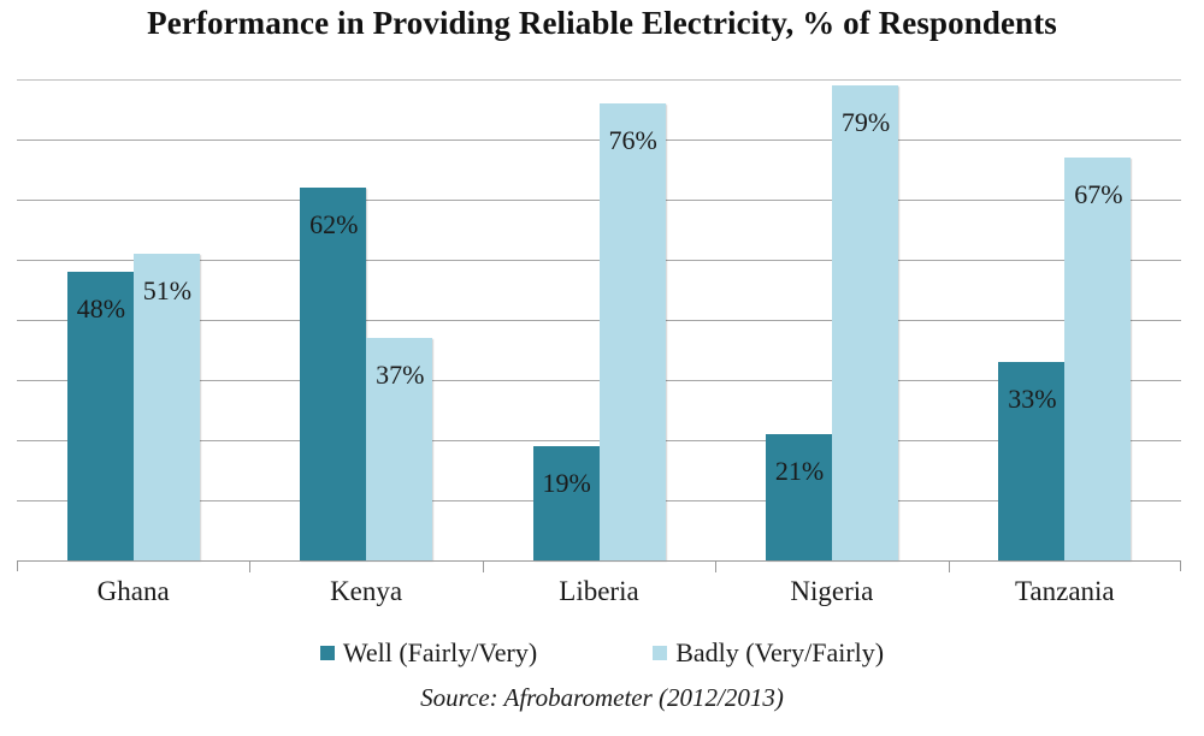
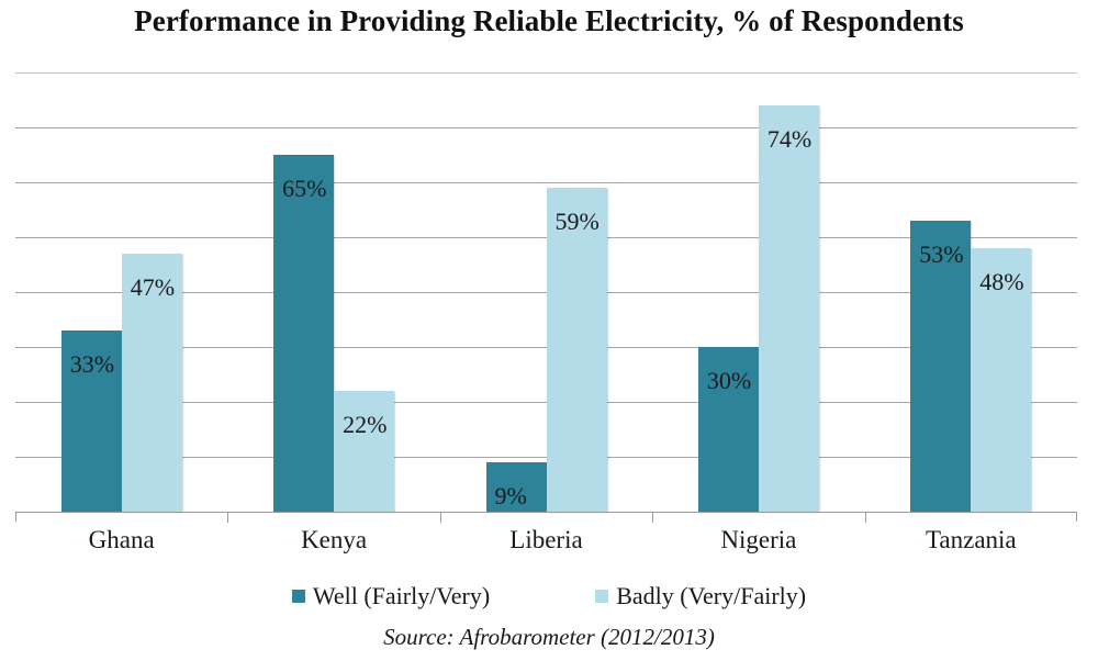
Well (Fairly/Very)/Ghana: 48% -> 33%
Badly (Very/Fairly)/Ghana: 51% -> 47%
Well (Fairly/Very)/Kenya: 62% -> 65%
Badly (Very/Fairly)/Kenya: 37% -> 22%
Well (Fairly/Very)/Liberia: 19% -> 9%
Badly (Very/Fairly)/Liberia: 76% -> 59%
Well (Fairly/Very)/Nigeria: 21% -> 30%
Badly (Very/Fairly)/Nigeria: 79% -> 74%
Well (Fairly/Very)/Tanzania: 33% -> 53%
Badly (Very/Fairly)/Tanzania: 67% -> 48%
